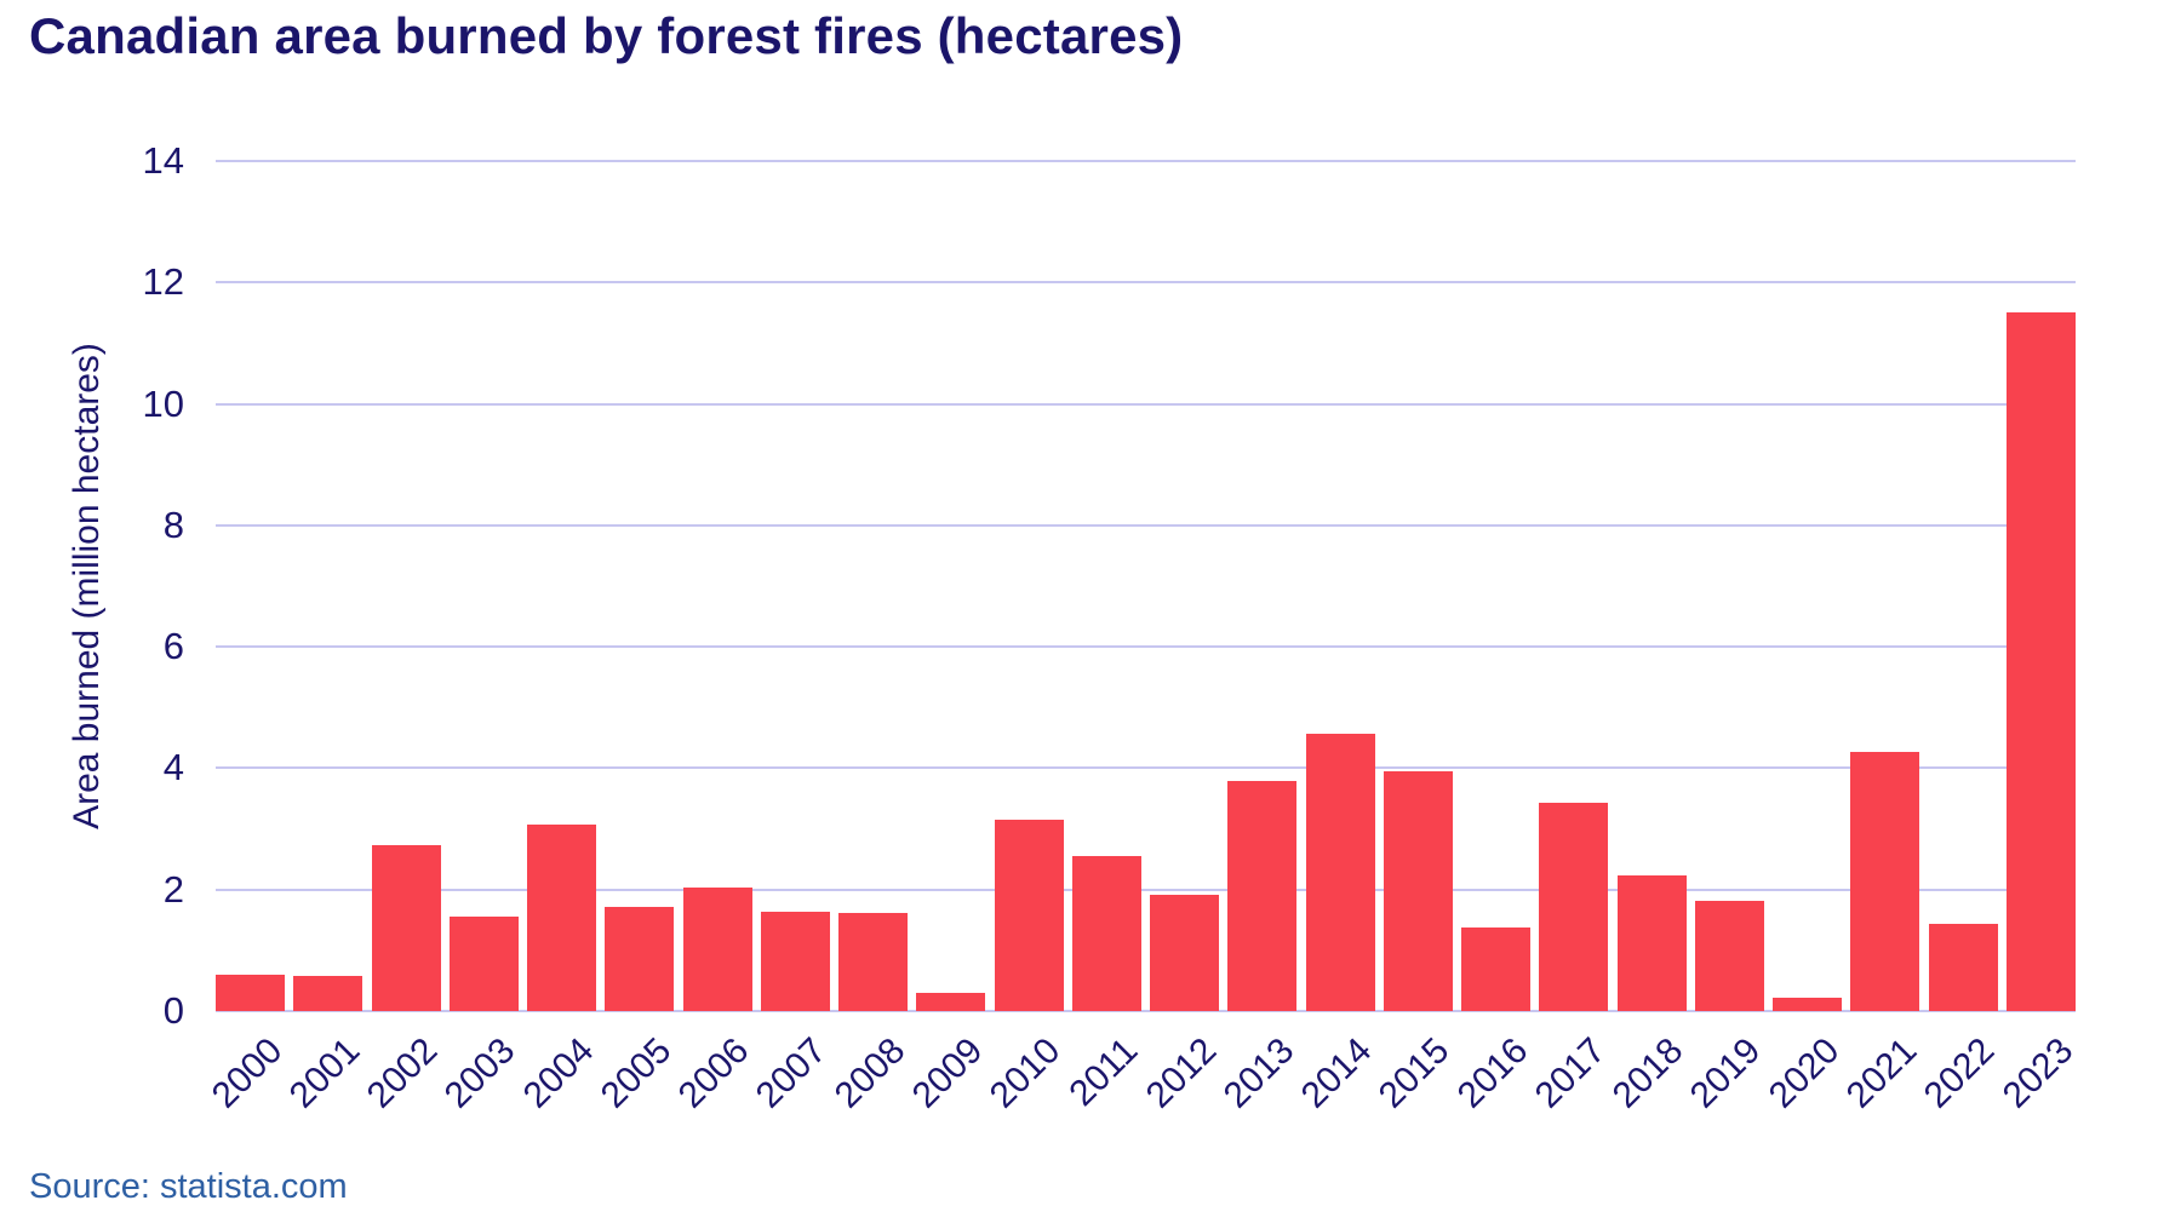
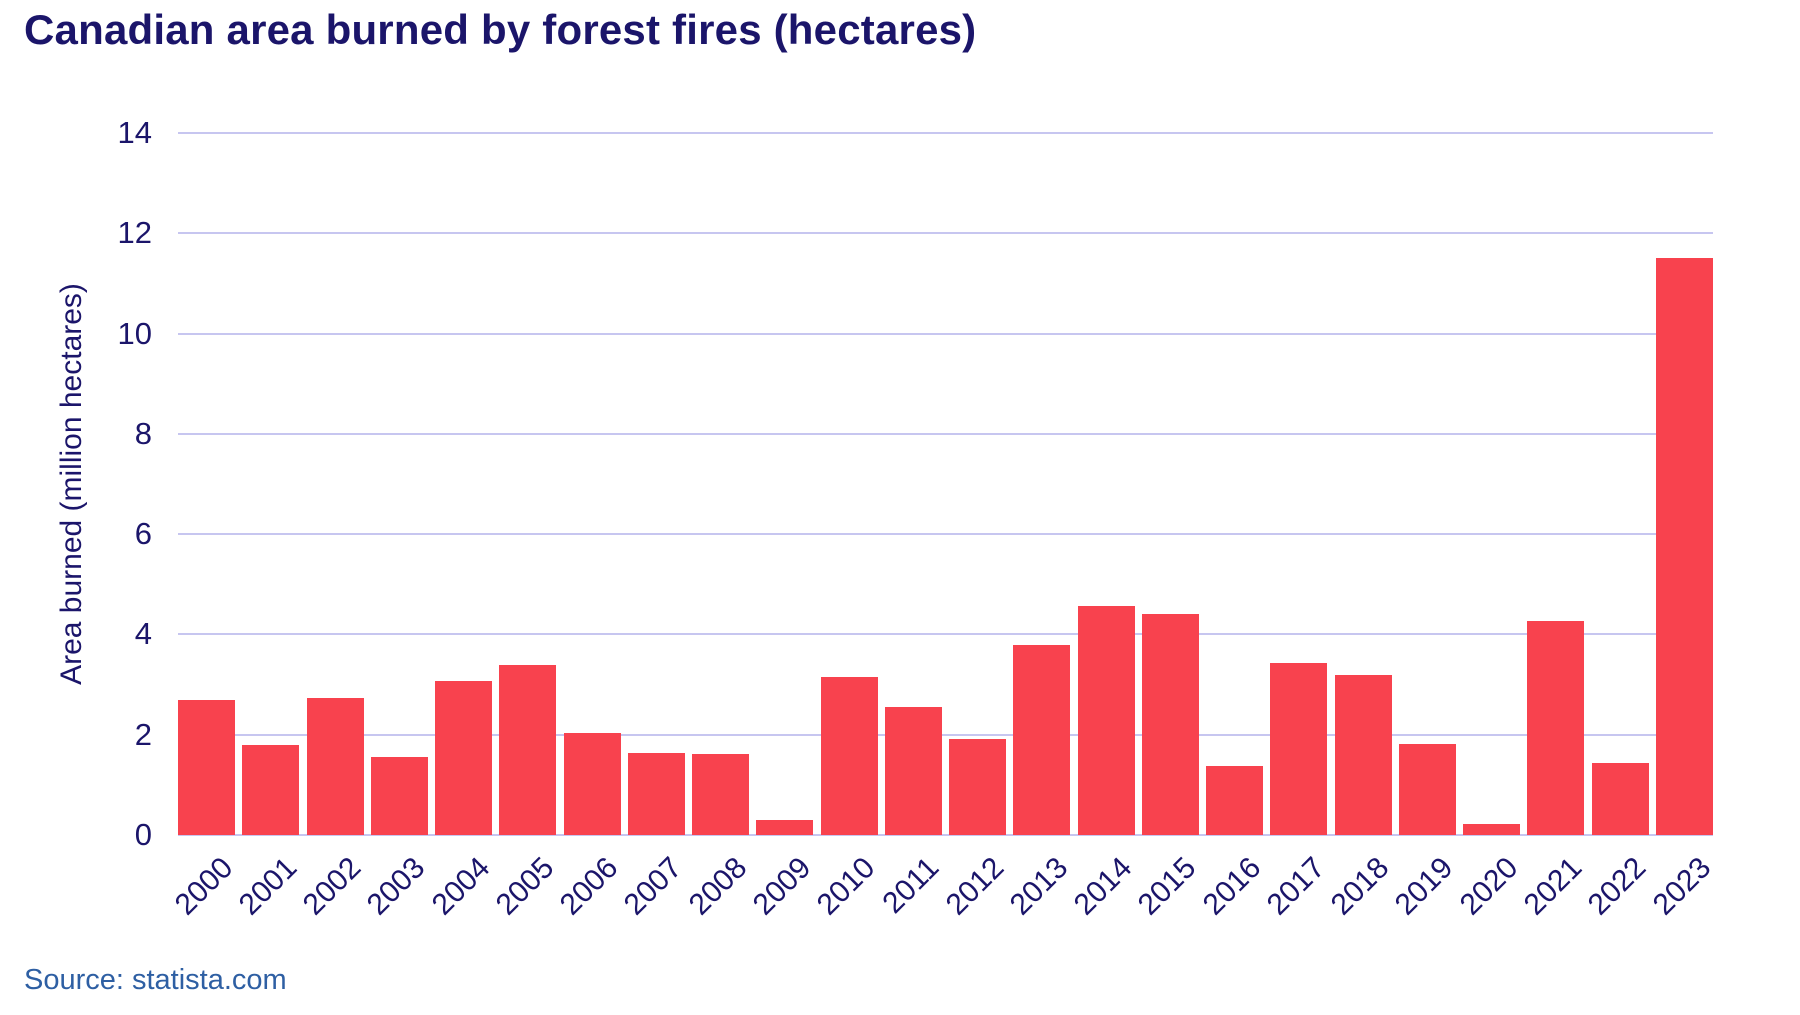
2000: 0.6 -> 2.7
2001: 0.6 -> 1.8
2005: 1.7 -> 3.4
2015: 4.0 -> 4.4
2018: 2.2 -> 3.2
